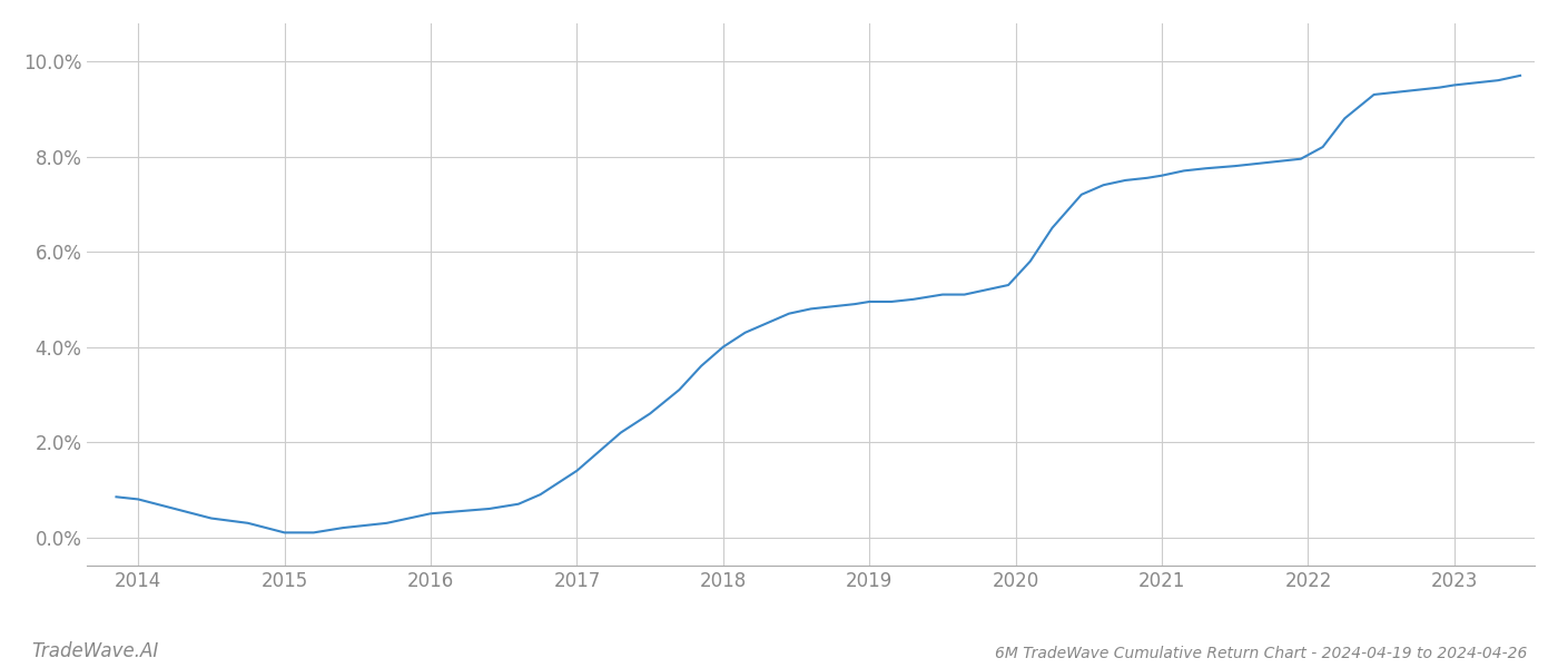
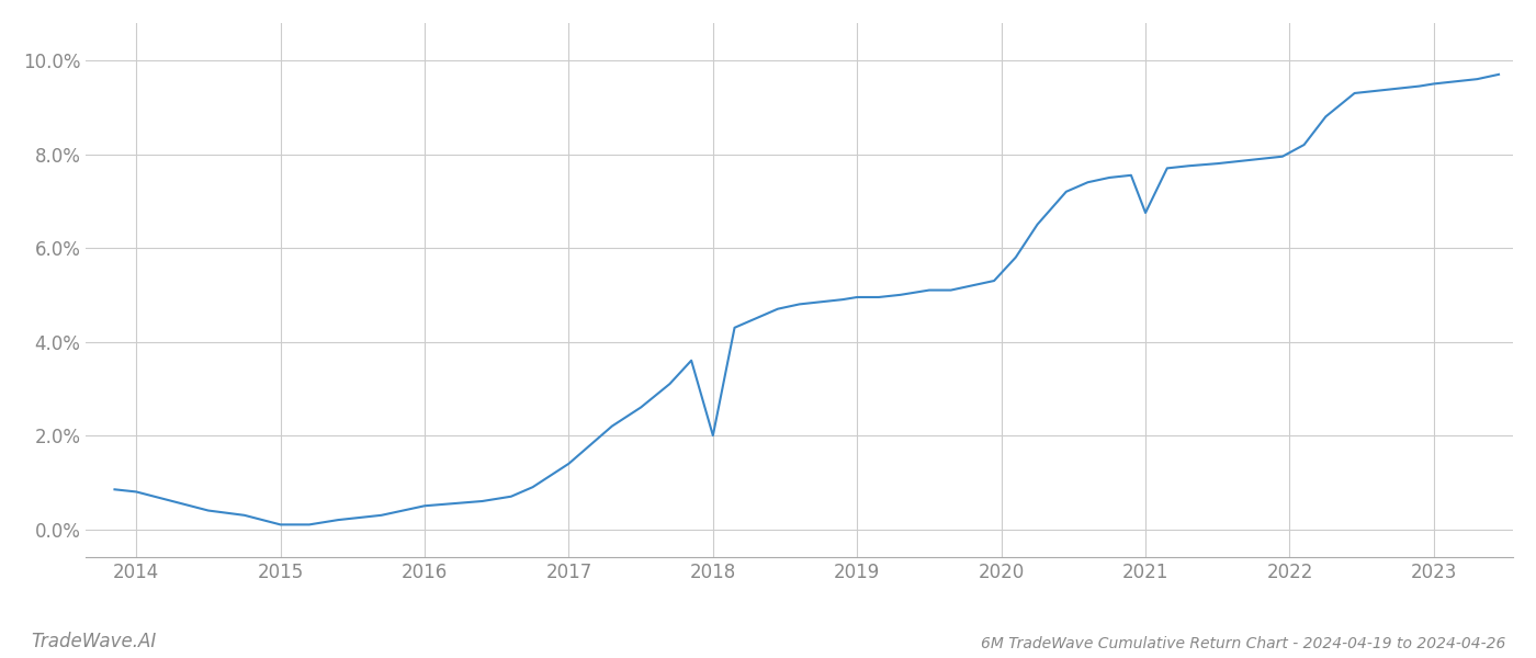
2018: 4.00% -> 2.00%
2021: 7.60% -> 6.75%
